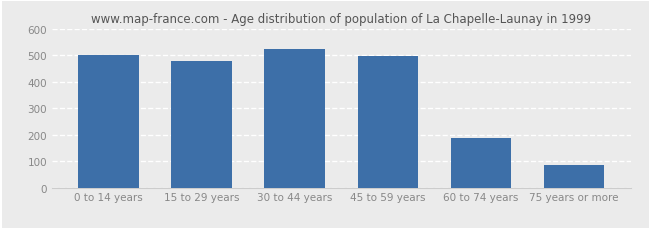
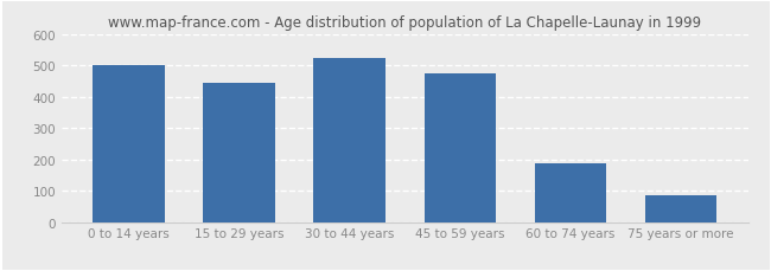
15 to 29 years: 477 -> 445
45 to 59 years: 496 -> 475
